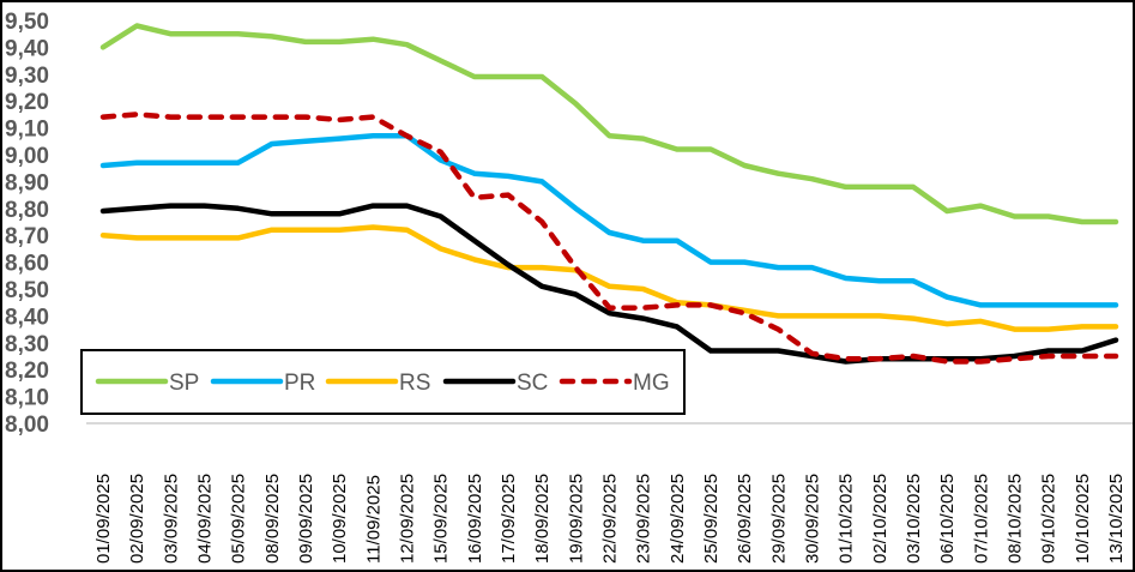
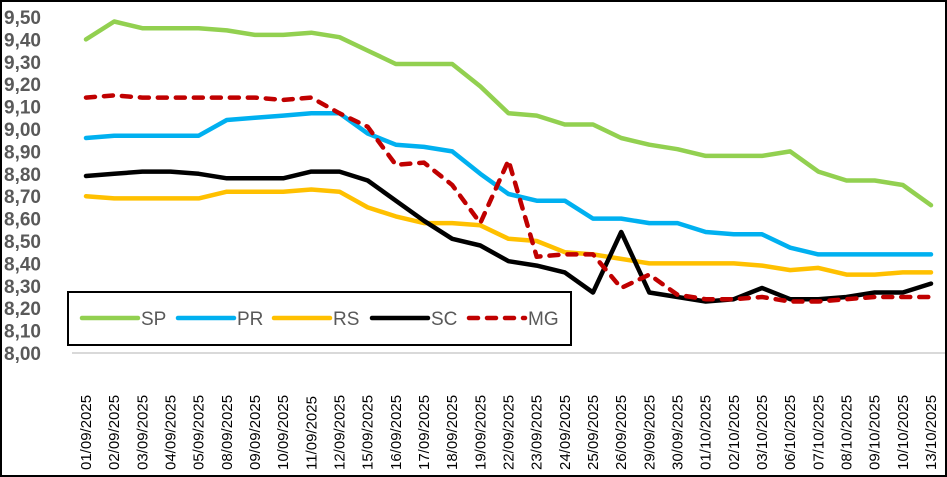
MG/22/09/2025: 8,43 -> 8,86
SC/26/09/2025: 8,27 -> 8,54
MG/26/09/2025: 8,41 -> 8,29
SC/03/10/2025: 8,24 -> 8,29
SP/06/10/2025: 8,79 -> 8,90
SP/13/10/2025: 8,75 -> 8,66
